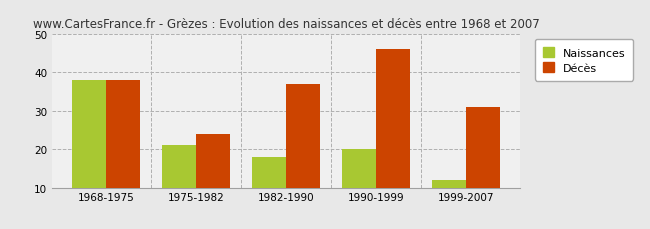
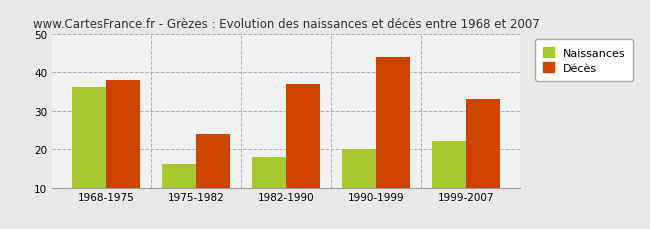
Naissances/1968-1975: 38 -> 36
Naissances/1975-1982: 21 -> 16
Décès/1990-1999: 46 -> 44
Naissances/1999-2007: 12 -> 22
Décès/1999-2007: 31 -> 33
